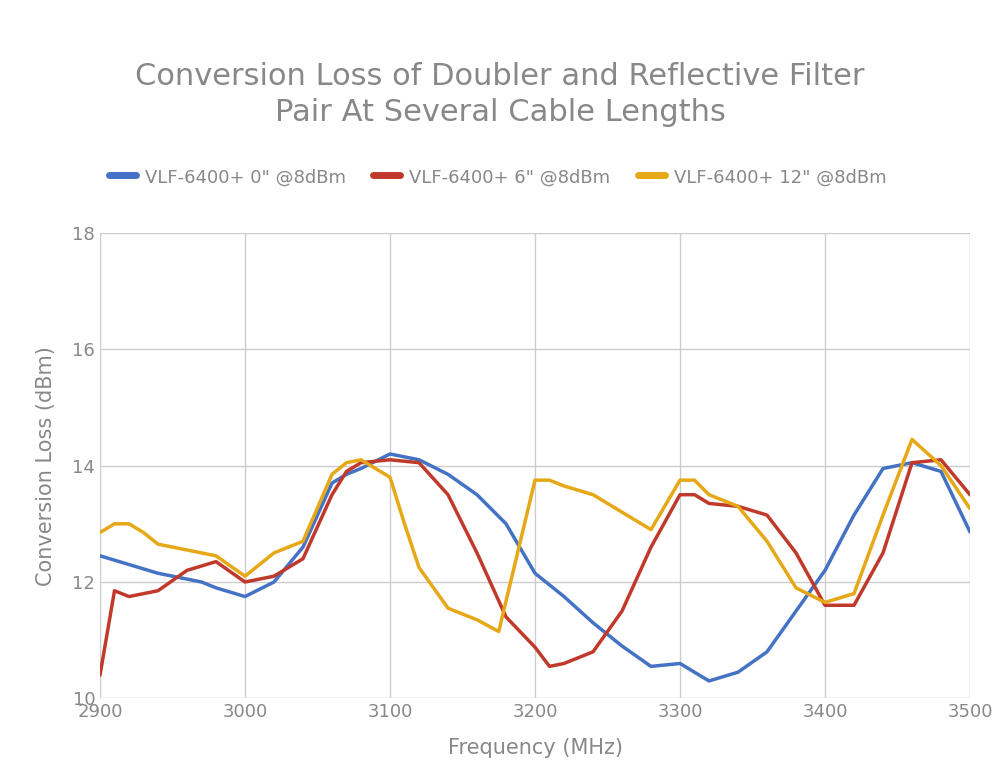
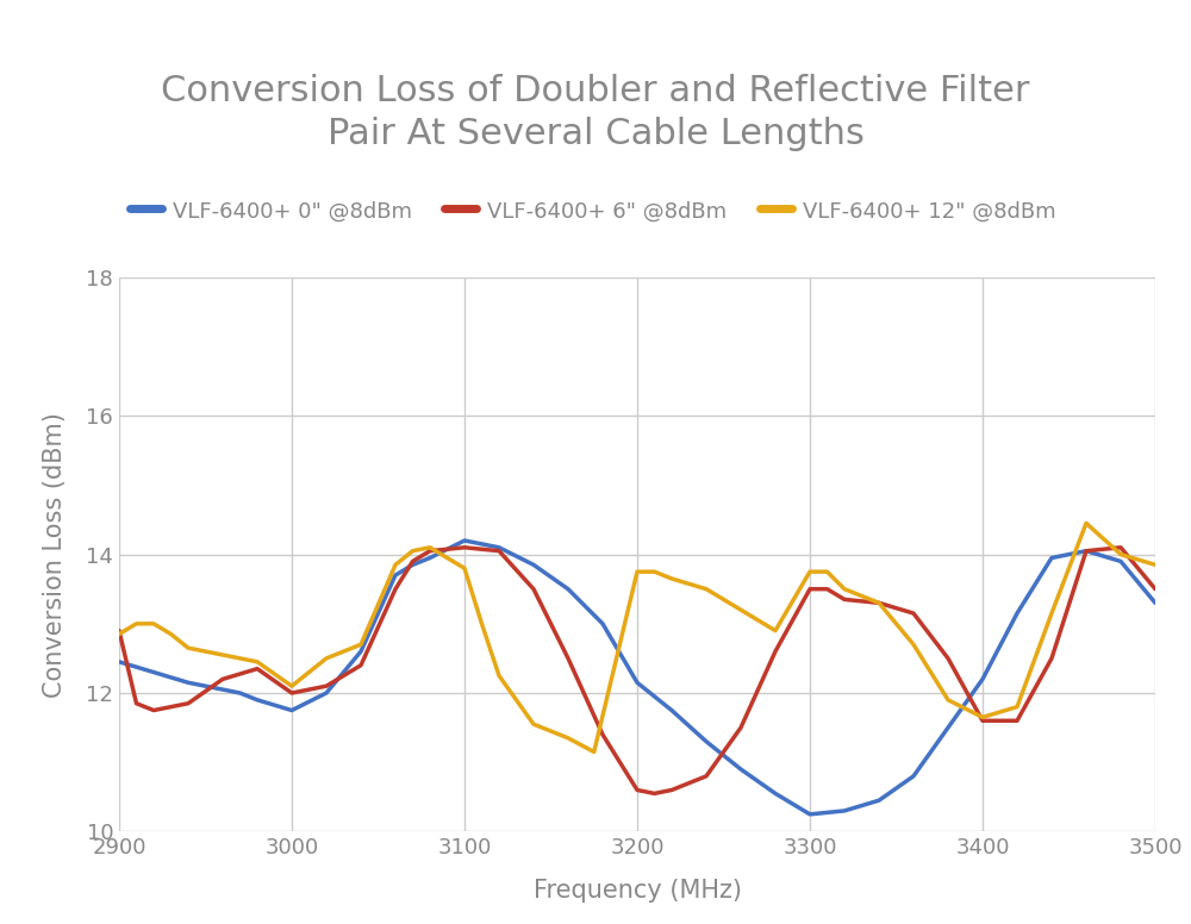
VLF-6400+ 6" @8dBm/2900: 10.40 -> 12.90
VLF-6400+ 6" @8dBm/3200: 10.88 -> 10.60
VLF-6400+ 0" @8dBm/3300: 10.60 -> 10.25
VLF-6400+ 0" @8dBm/3500: 12.86 -> 13.30
VLF-6400+ 12" @8dBm/3500: 13.26 -> 13.85
